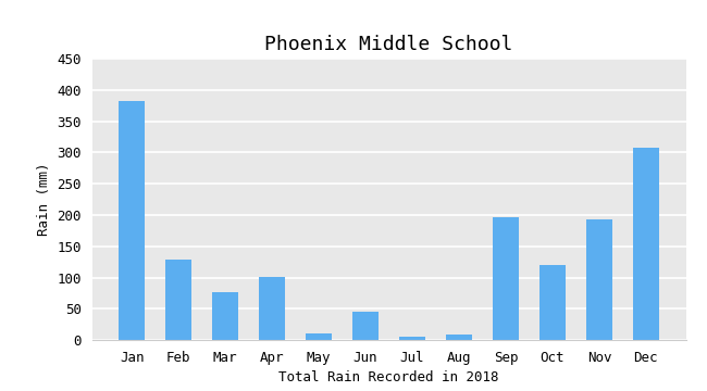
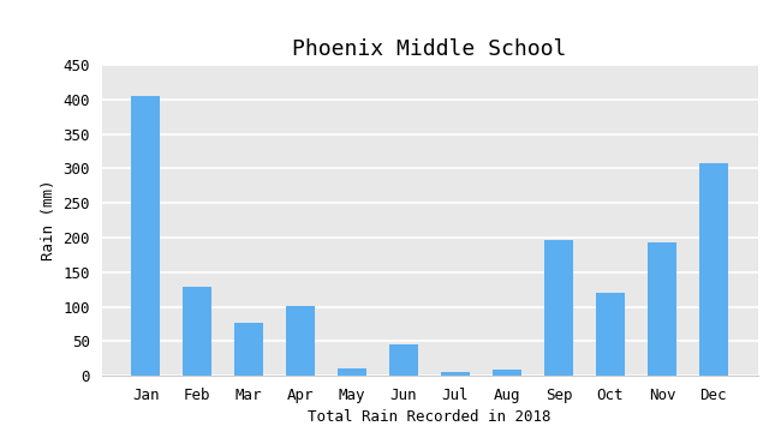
Jan: 382 -> 405
